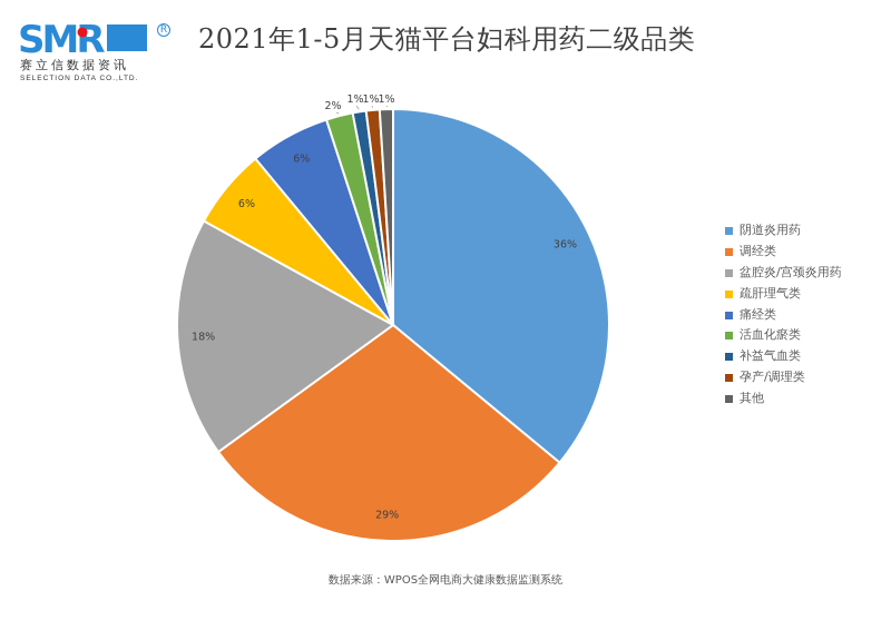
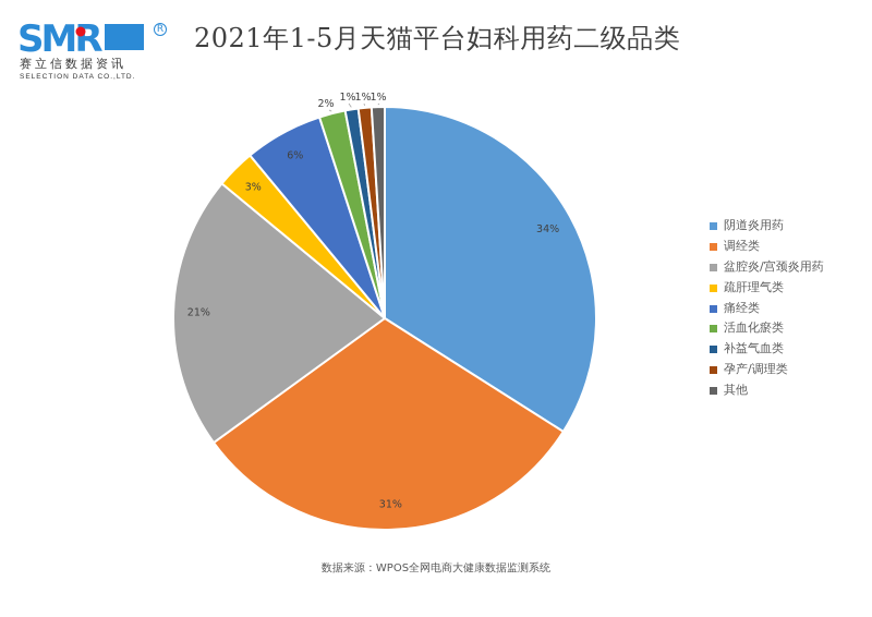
阴道炎用药: 36% -> 34%
调经类: 29% -> 31%
盆腔炎/宫颈炎用药: 18% -> 21%
疏肝理气类: 6% -> 3%
